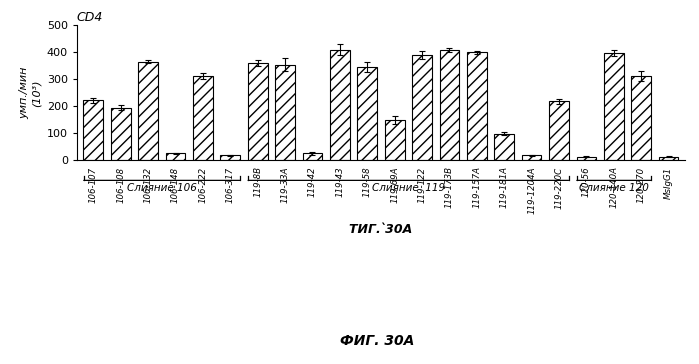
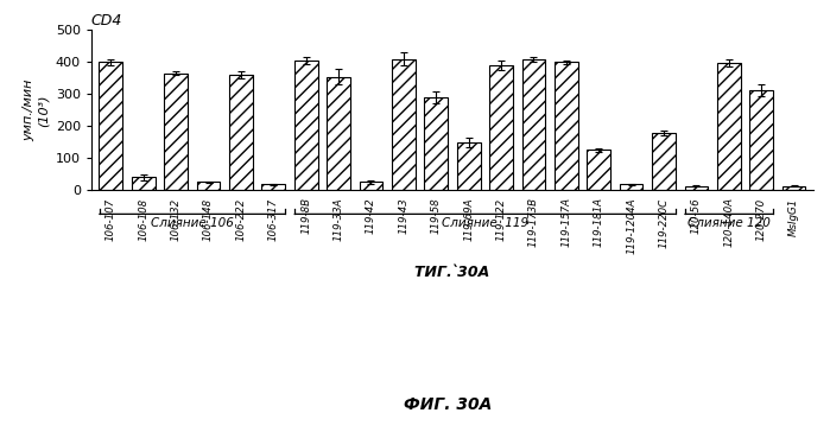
106-107: 222 -> 400
106-108: 195 -> 40
106-222: 312 -> 360
119-8B: 360 -> 405
119-58: 345 -> 290
119-181A: 98 -> 125
119-220C: 218 -> 180
